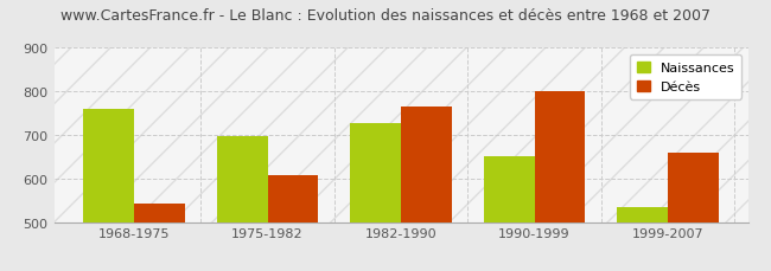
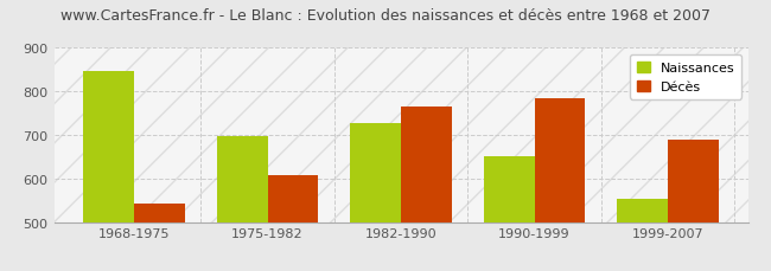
Naissances/1968-1975: 760 -> 848
Décès/1990-1999: 800 -> 785
Naissances/1999-2007: 535 -> 552
Décès/1999-2007: 660 -> 689
